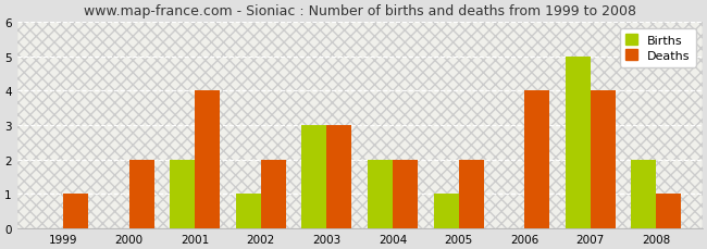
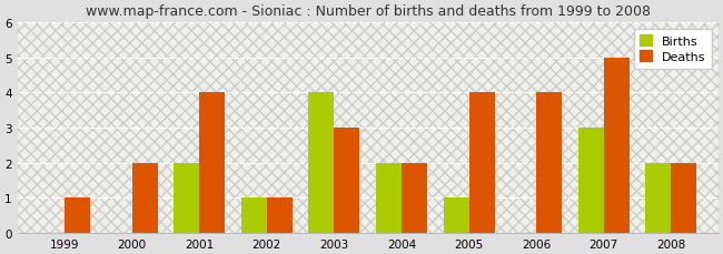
Deaths/2002: 2 -> 1
Births/2003: 3 -> 4
Deaths/2005: 2 -> 4
Births/2007: 5 -> 3
Deaths/2007: 4 -> 5
Deaths/2008: 1 -> 2
